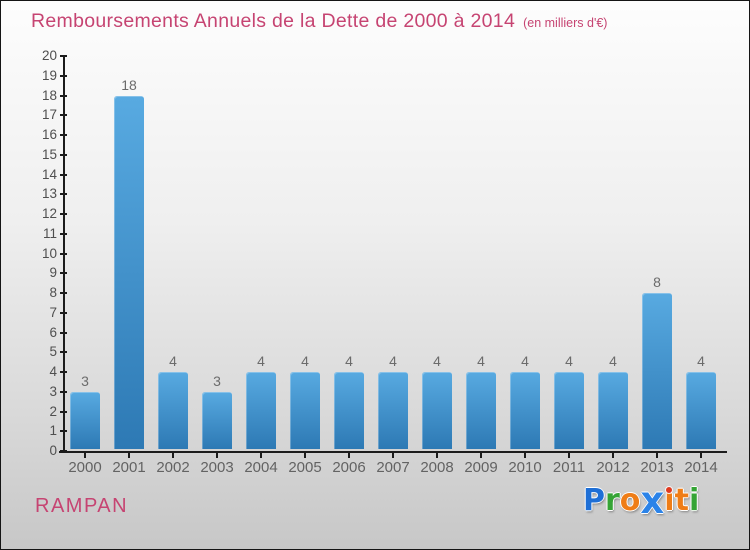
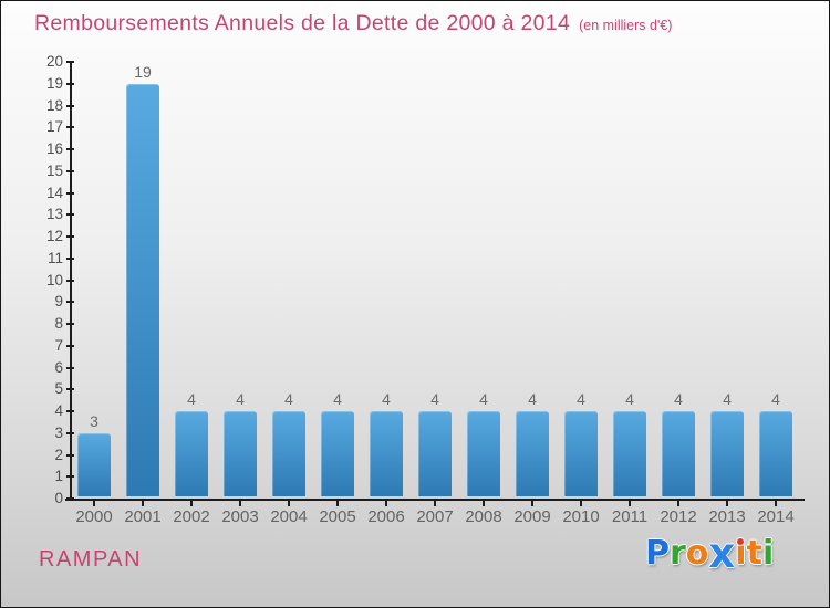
2001: 18 -> 19
2003: 3 -> 4
2013: 8 -> 4
